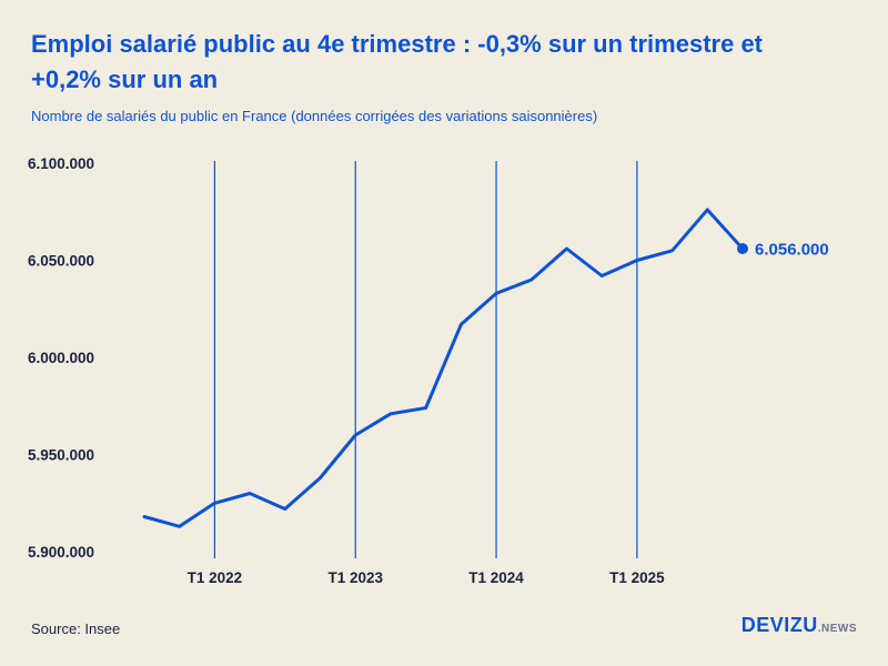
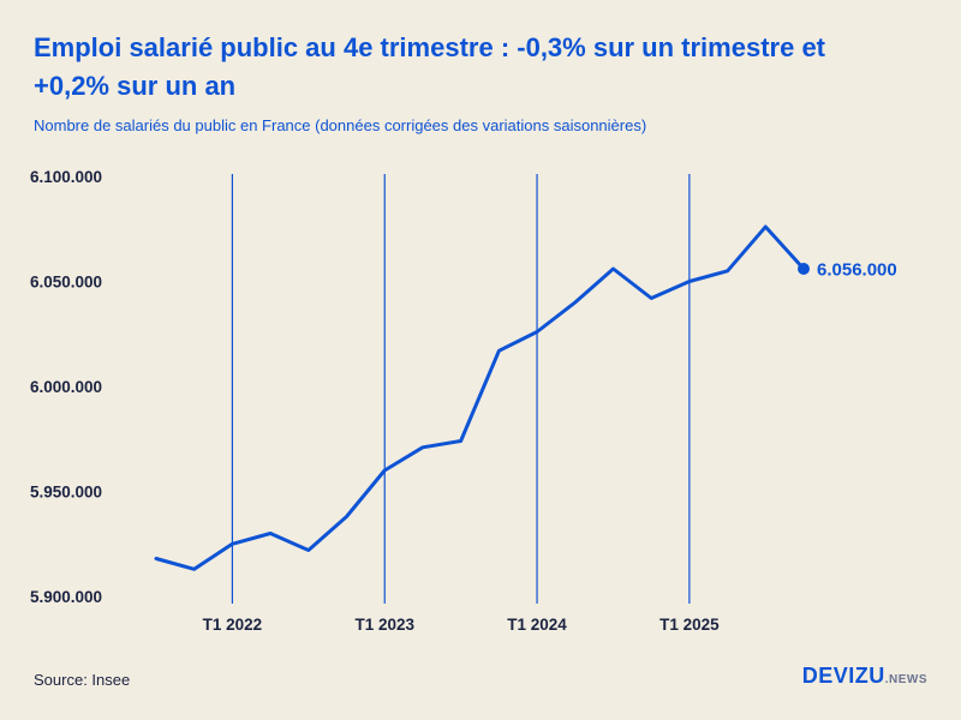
T1 2024: 6033000 -> 6026000
